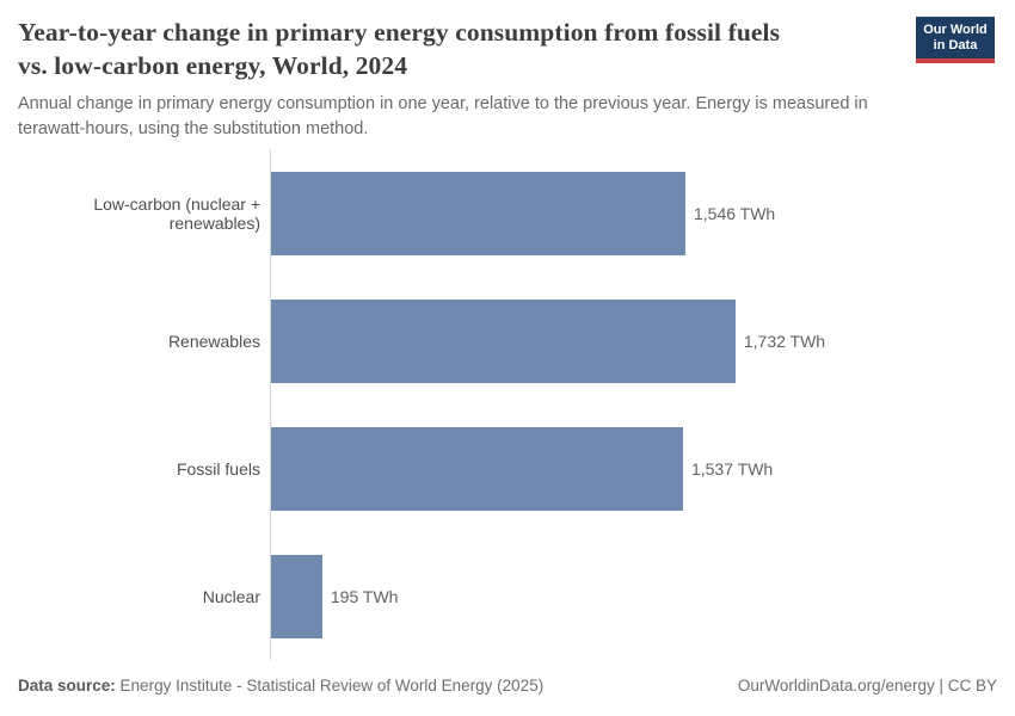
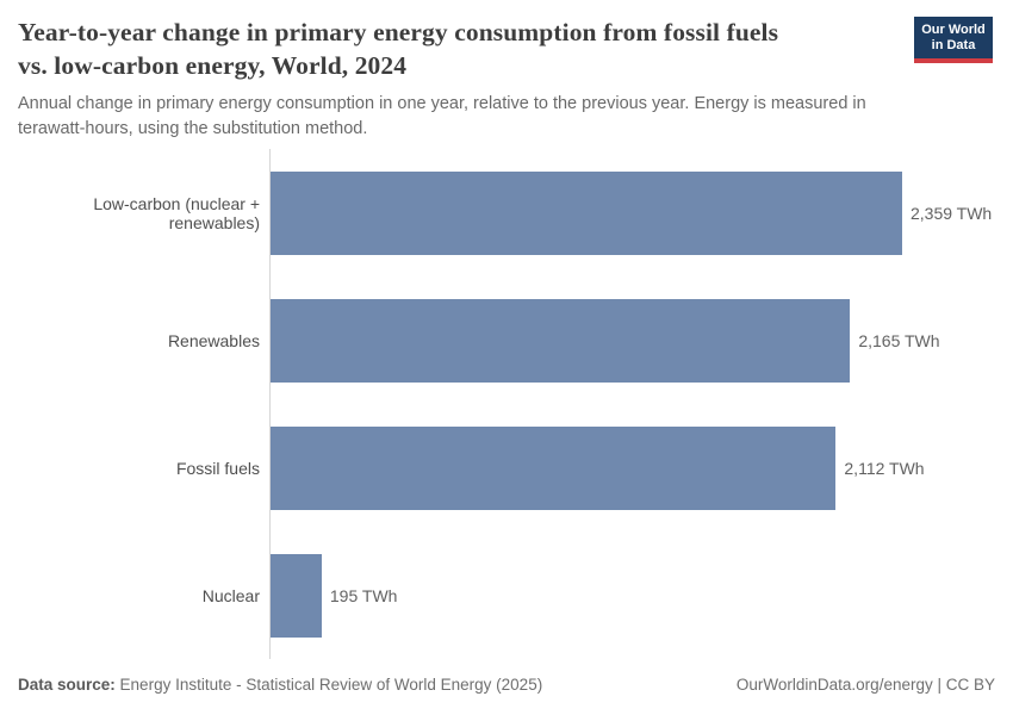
Low-carbon (nuclear + renewables): 1,546 -> 2,359
Renewables: 1,732 -> 2,165
Fossil fuels: 1,537 -> 2,112
